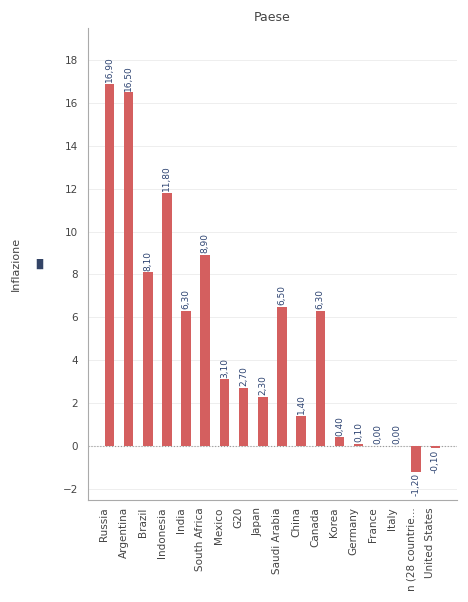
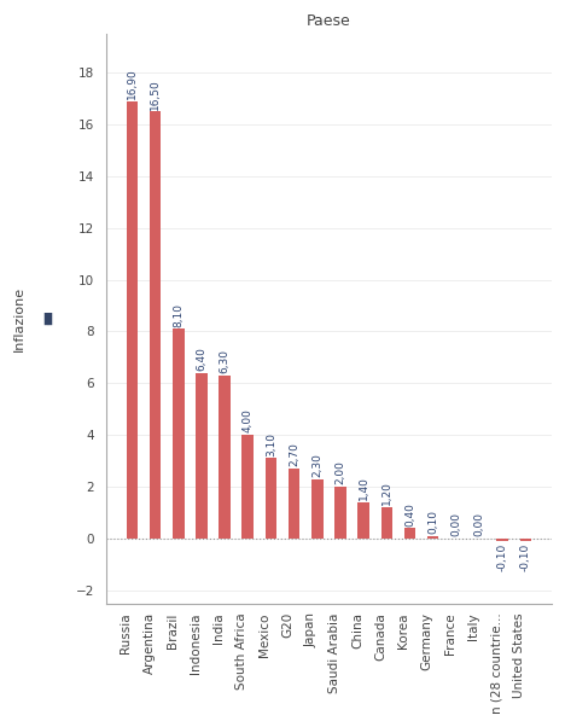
Indonesia: 11,80 -> 6,40
South Africa: 8,90 -> 4,00
Saudi Arabia: 6,50 -> 2,00
Canada: 6,30 -> 1,20
n (28 countrie...: -1,20 -> -0,10
